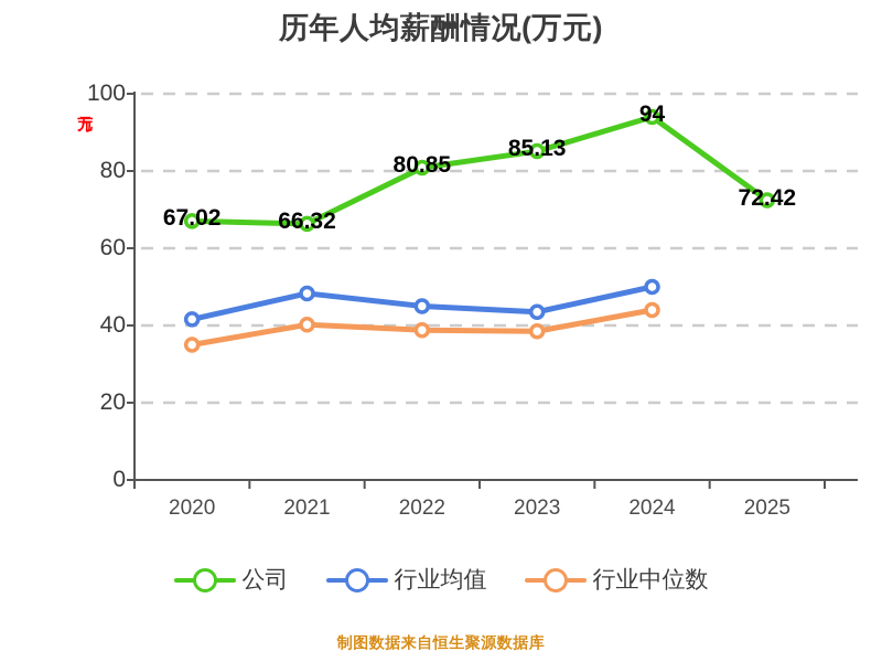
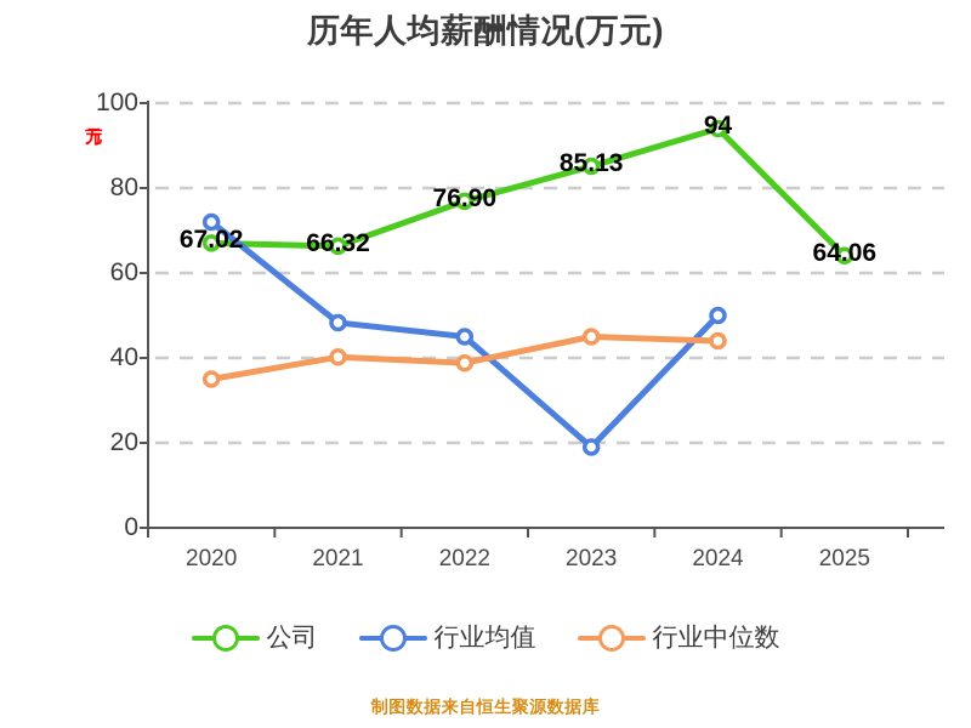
行业均值/2020: 42 -> 72
公司/2022: 80.85 -> 76.90
行业均值/2023: 44 -> 19
行业中位数/2023: 38 -> 45
公司/2025: 72.42 -> 64.06
